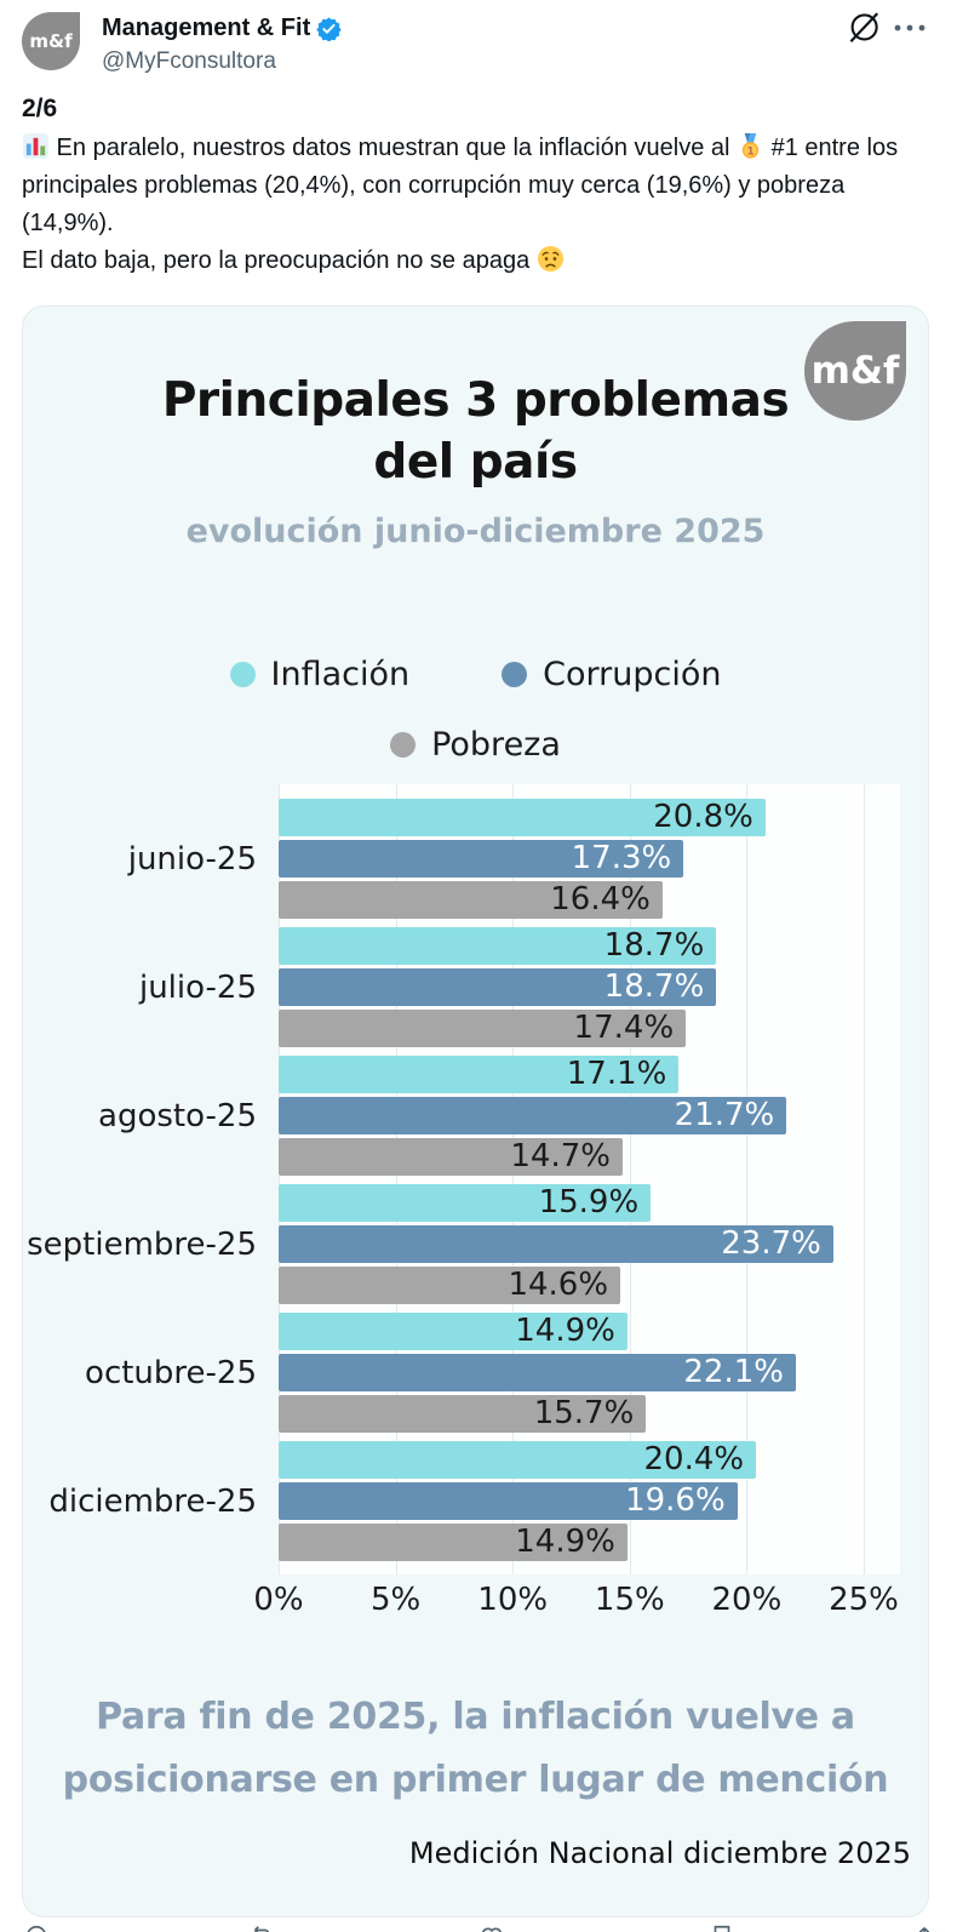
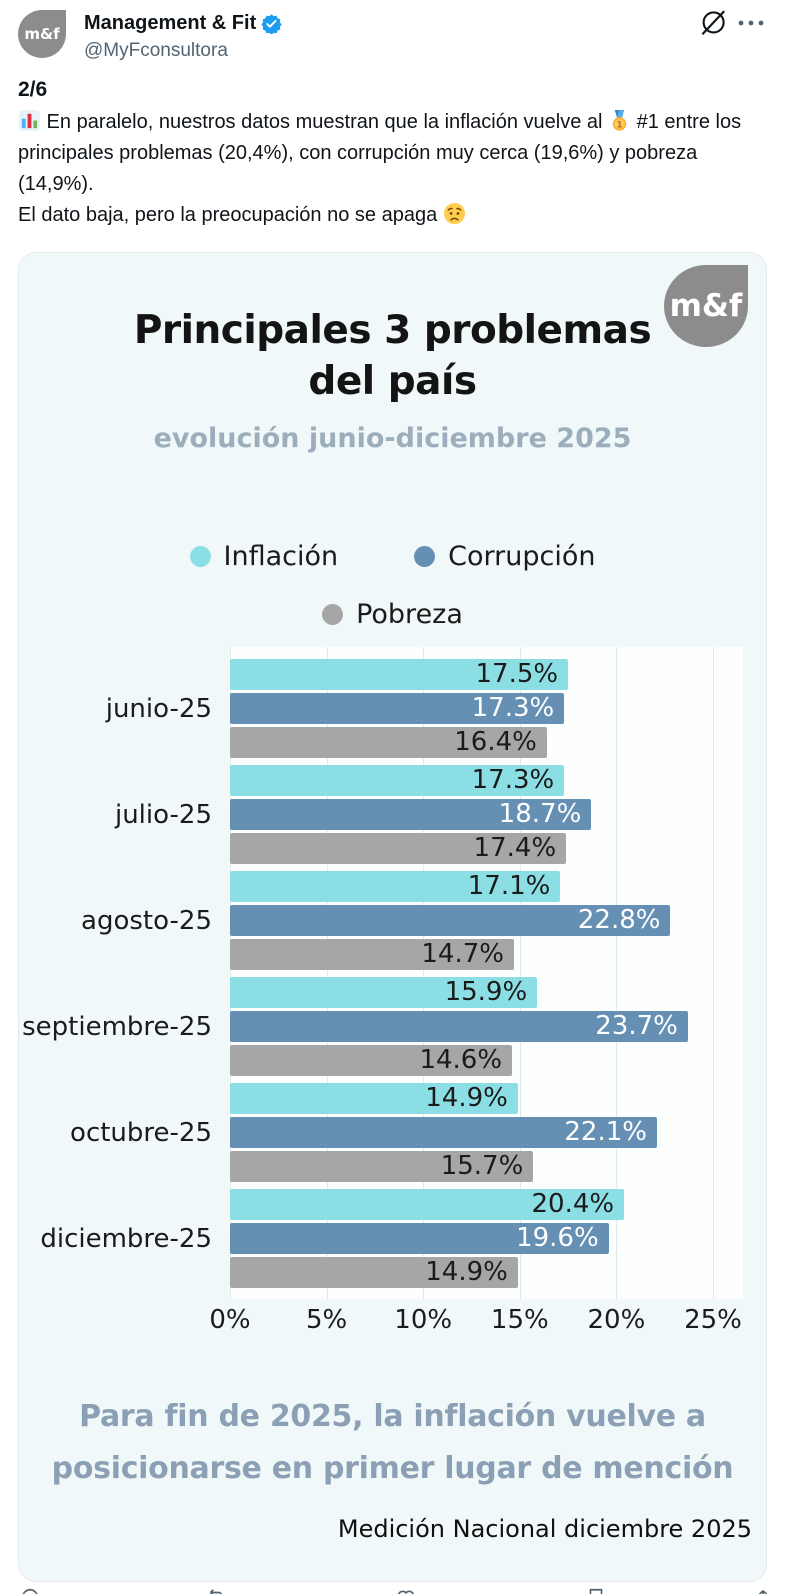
Inflación/junio-25: 20.8% -> 17.5%
Inflación/julio-25: 18.7% -> 17.3%
Corrupción/agosto-25: 21.7% -> 22.8%
